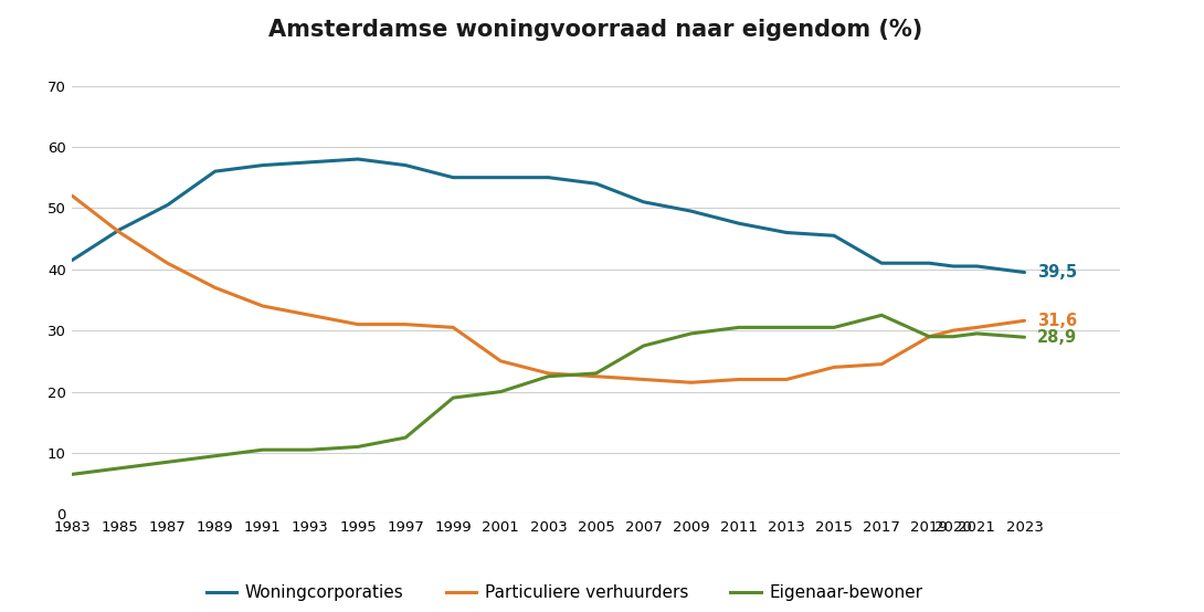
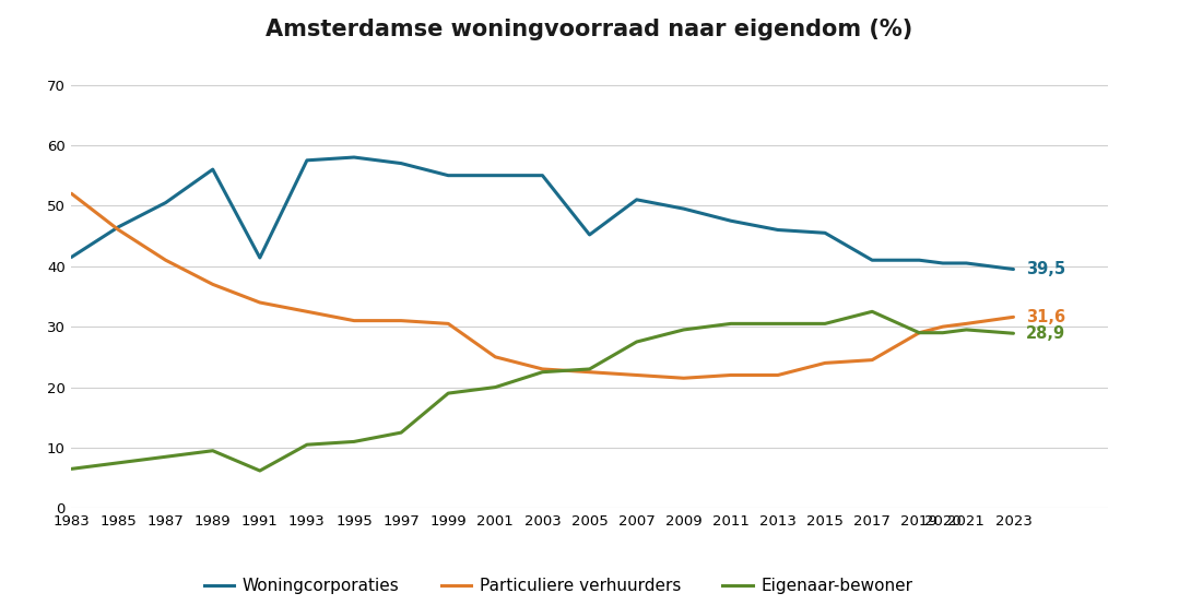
Woningcorporaties/1991: 57.0 -> 41.4
Eigenaar-bewoner/1991: 10.5 -> 6.2
Woningcorporaties/2005: 54.0 -> 45.2
